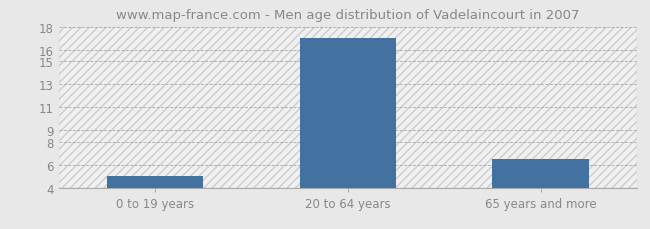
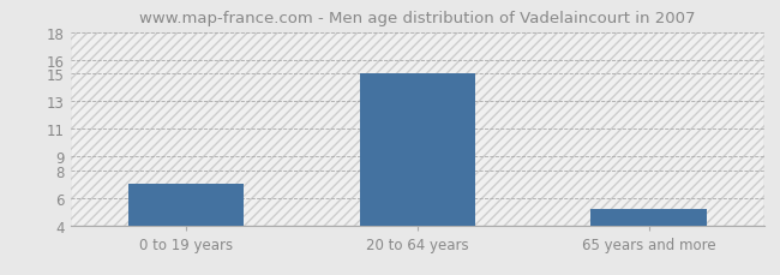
0 to 19 years: 5.0 -> 7.0
20 to 64 years: 17.0 -> 15.0
65 years and more: 6.5 -> 5.2
